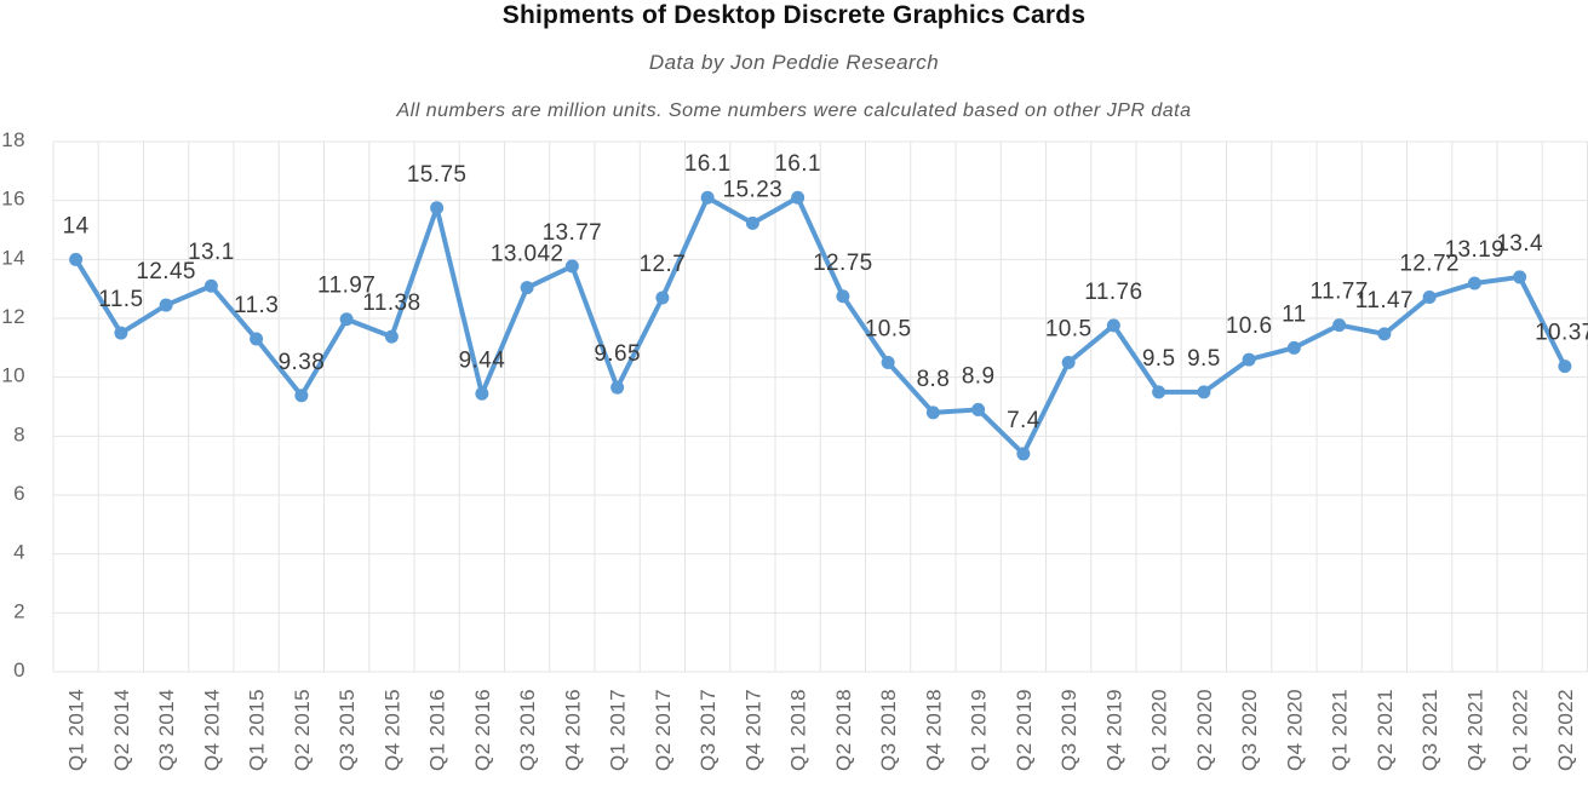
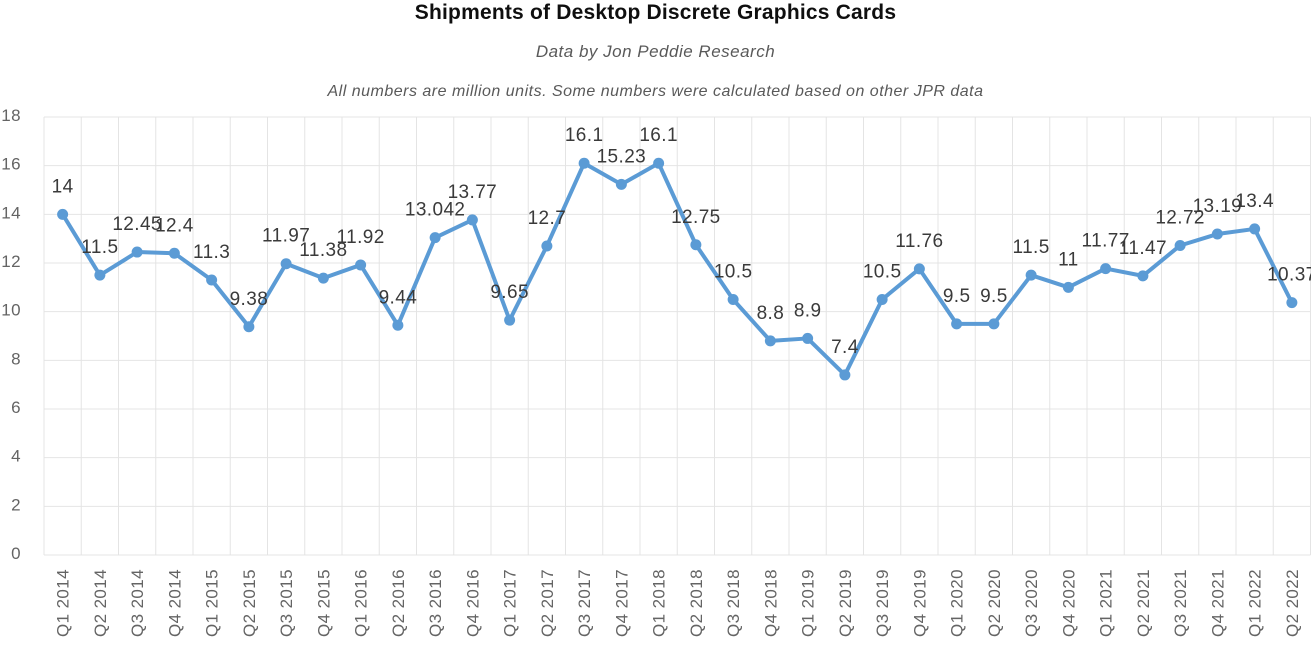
Q4 2014: 13.1 -> 12.4
Q1 2016: 15.75 -> 11.92
Q3 2020: 10.6 -> 11.5
